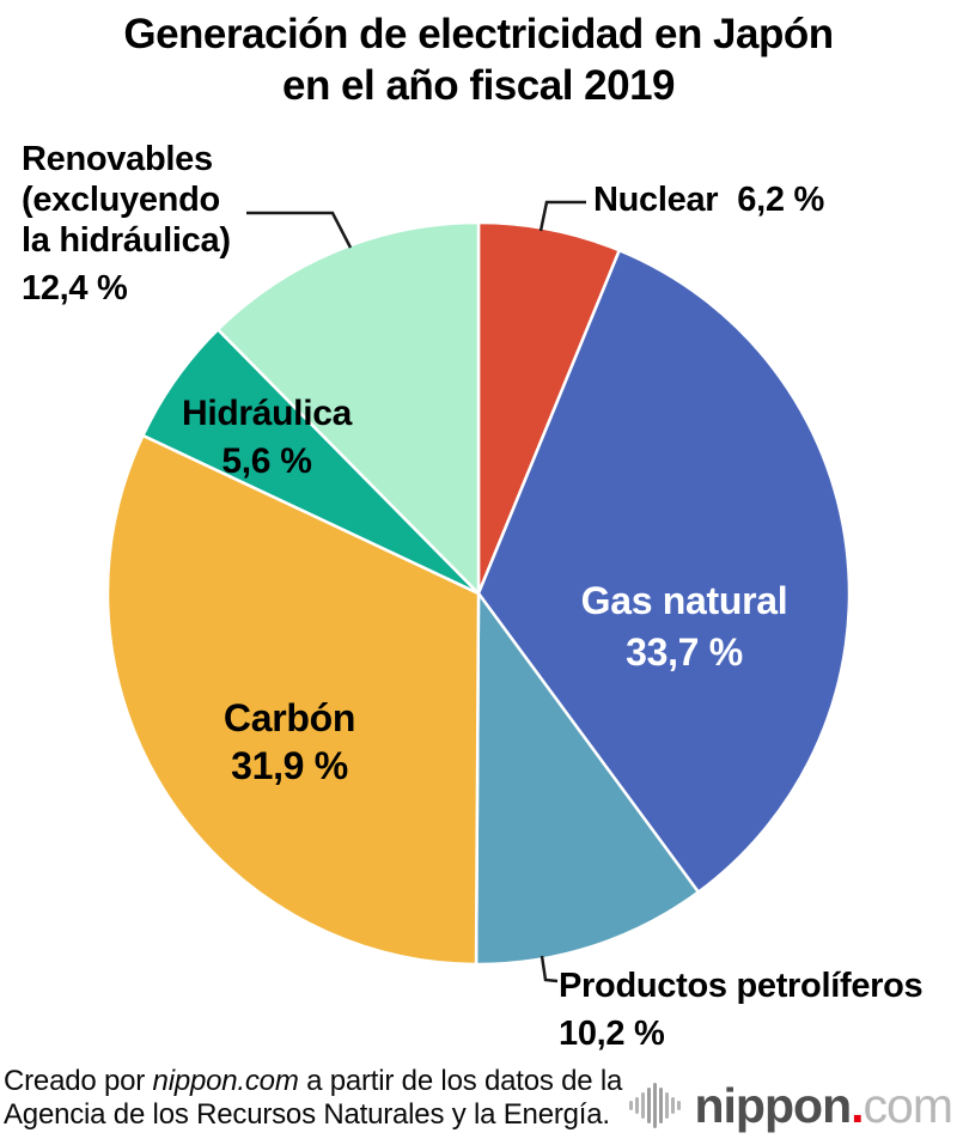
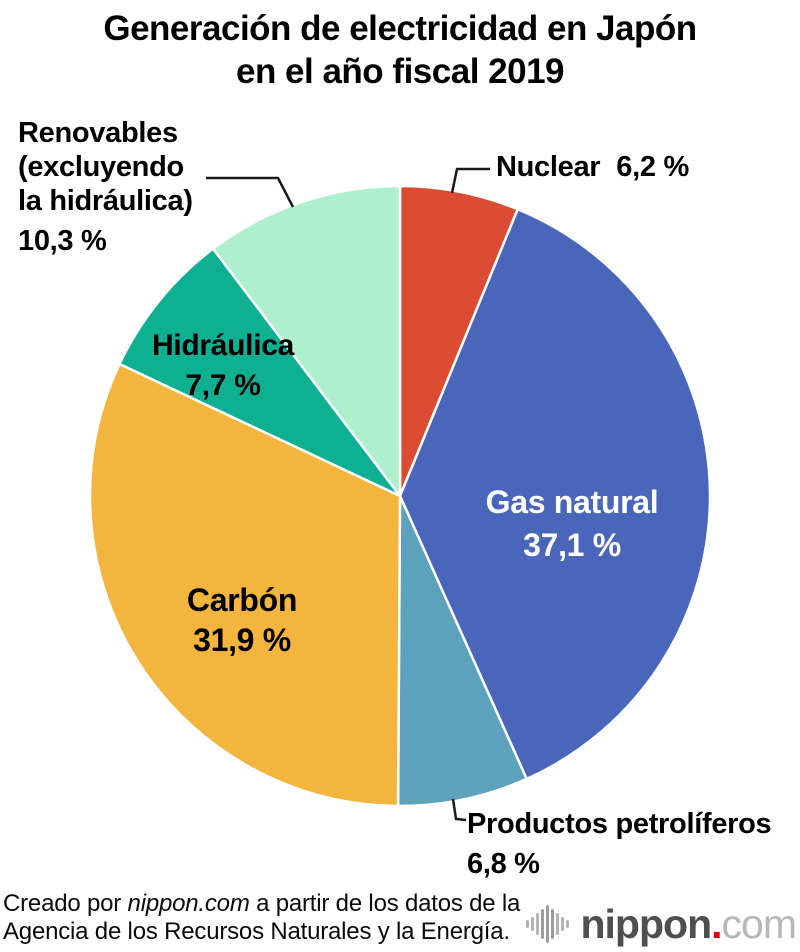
Gas natural: 33,7 -> 37,1
Productos petrolíferos: 10,2 -> 6,8
Hidráulica: 5,6 -> 7,7
Renovables (excluyendo la hidráulica): 12,4 -> 10,3
